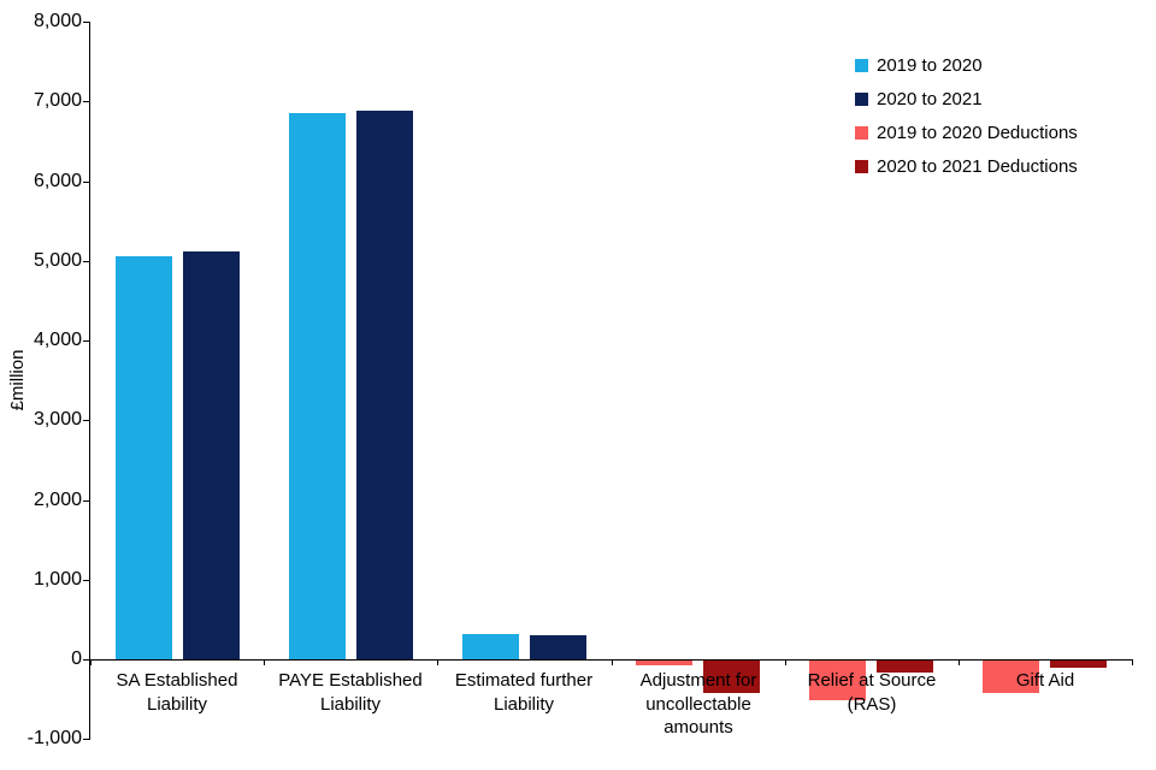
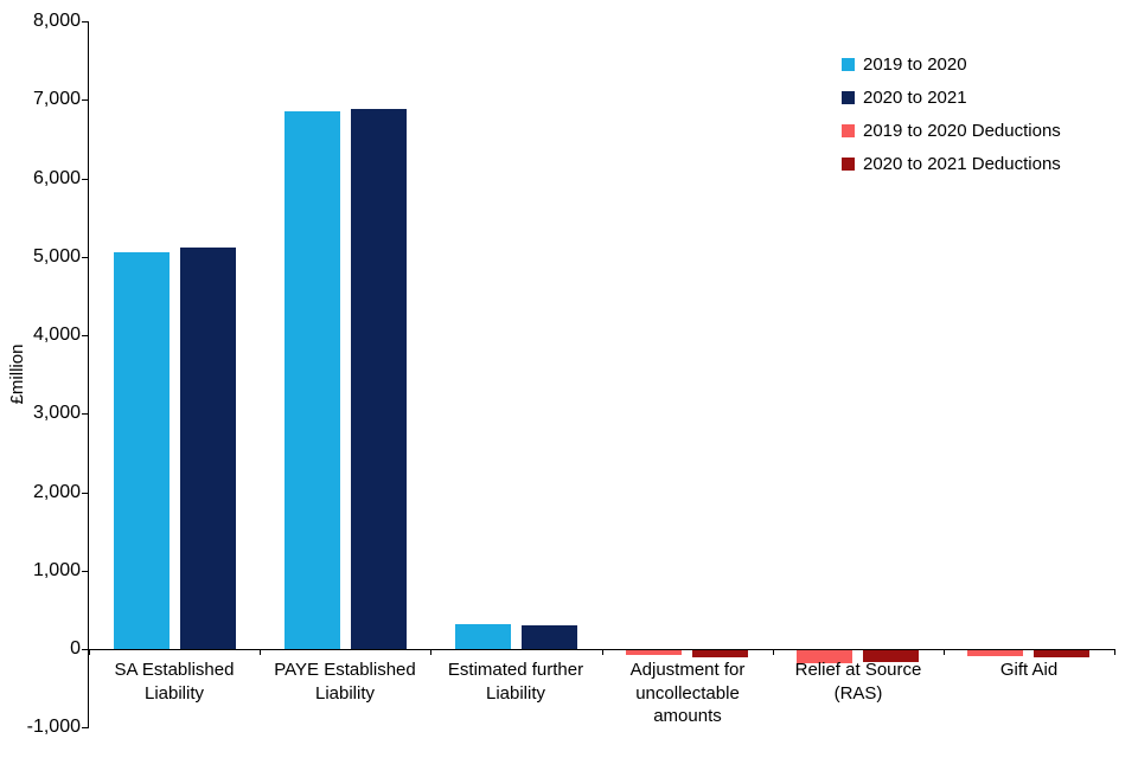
2020 to 2021 Deductions/Adjustment for uncollectable amounts: -400 -> -100
2019 to 2020 Deductions/Relief at Source (RAS): -500 -> -200
2019 to 2020 Deductions/Gift Aid: -400 -> -100
